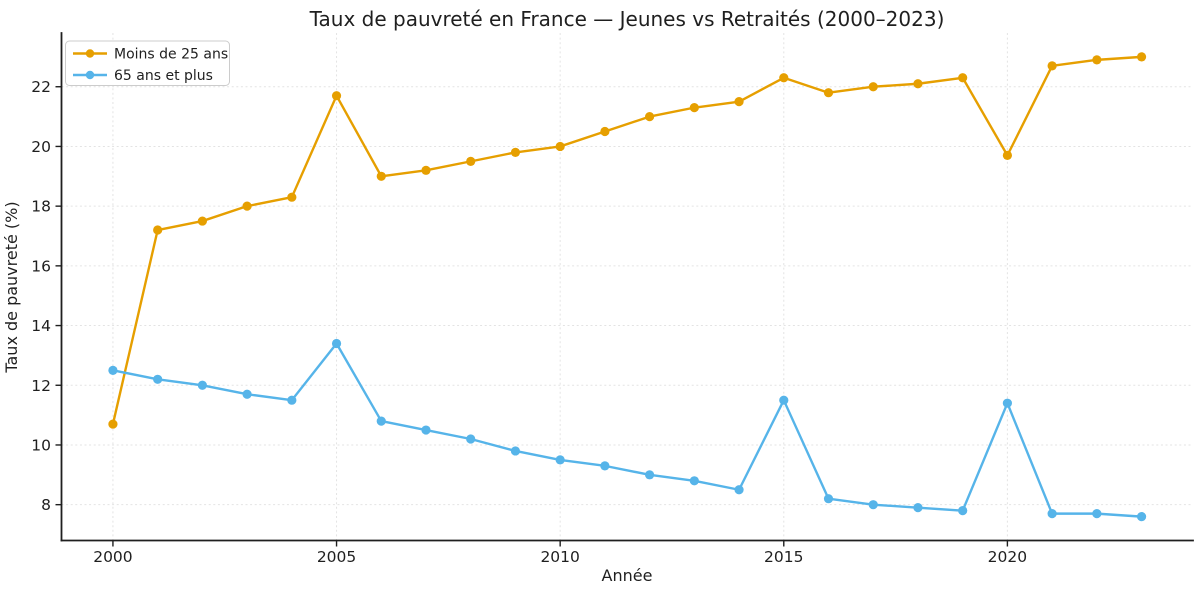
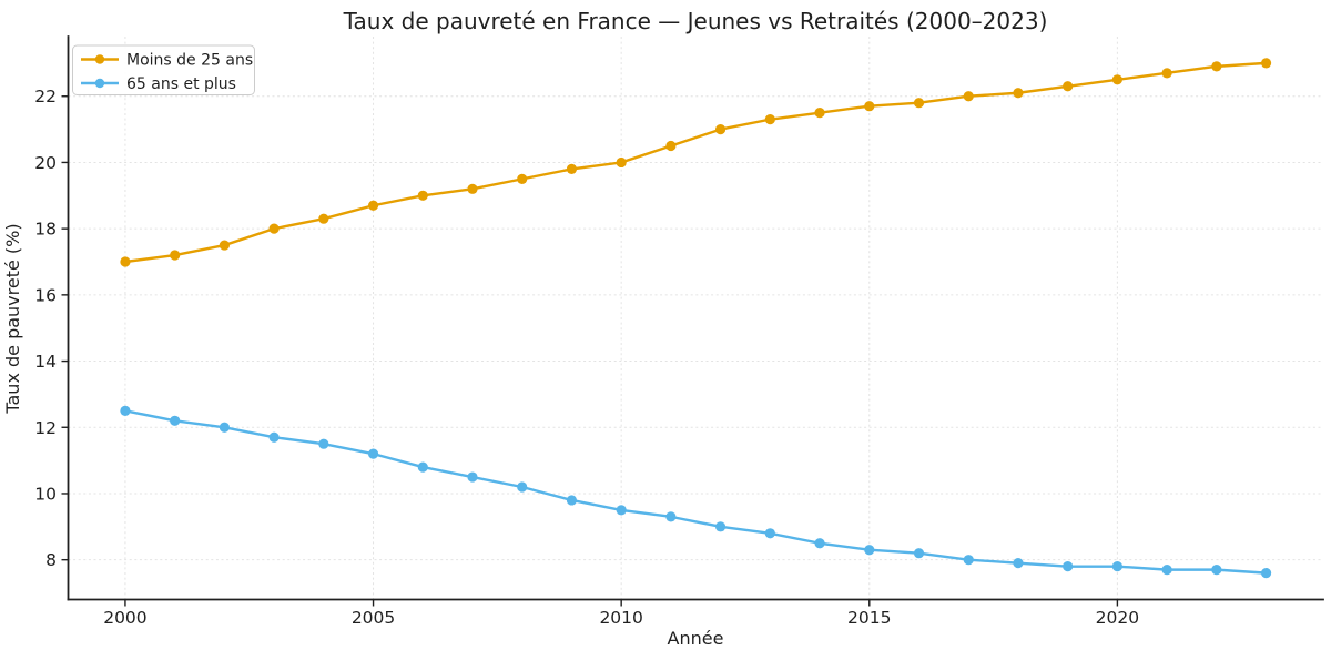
Moins de 25 ans/2000: 10.7 -> 17.0
Moins de 25 ans/2005: 21.7 -> 18.7
65 ans et plus/2005: 13.4 -> 11.2
Moins de 25 ans/2015: 22.3 -> 21.7
65 ans et plus/2015: 11.5 -> 8.3
Moins de 25 ans/2020: 19.7 -> 22.5
65 ans et plus/2020: 11.4 -> 7.8
